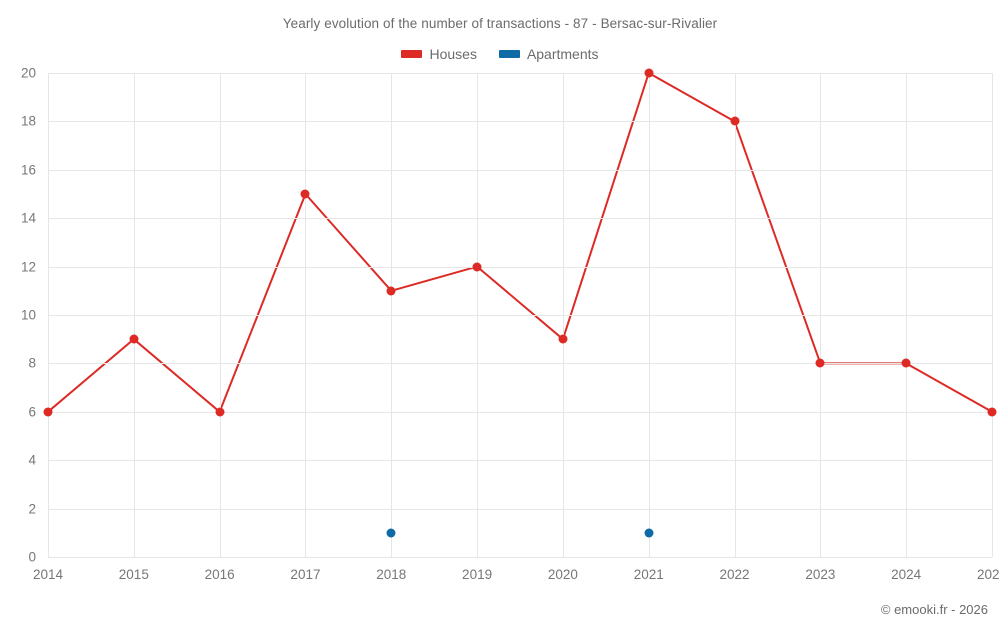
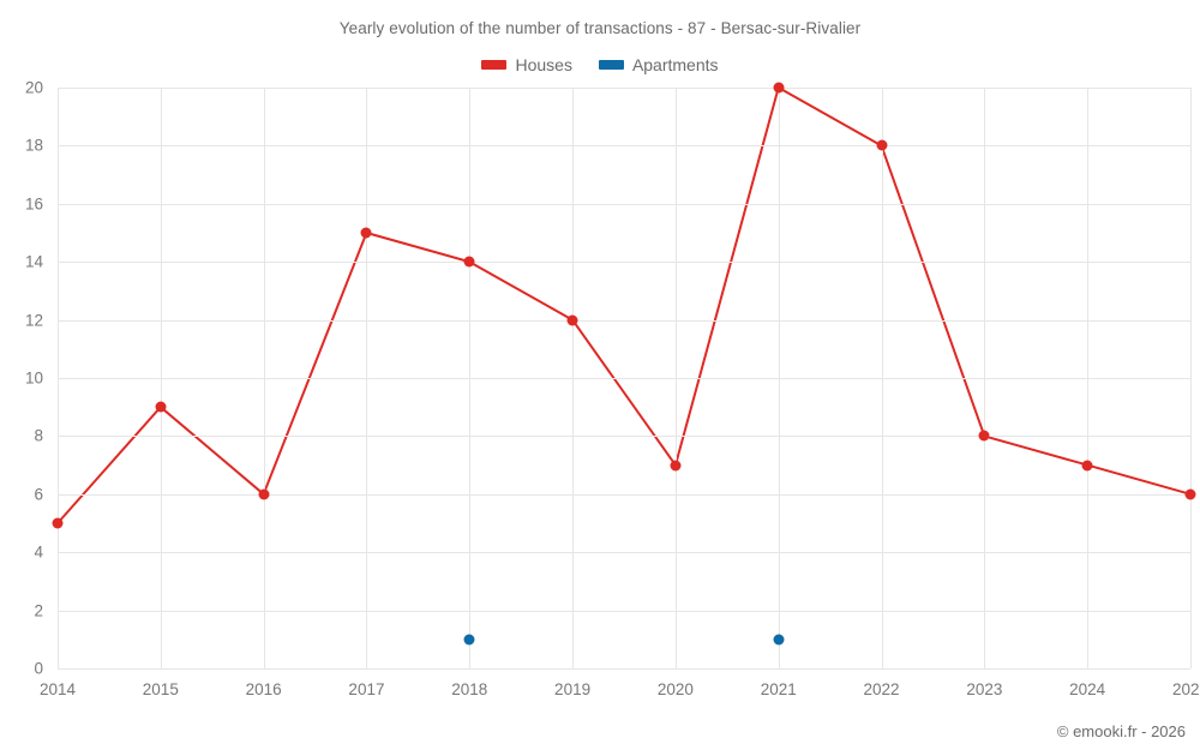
Houses/2014: 6 -> 5
Houses/2018: 11 -> 14
Houses/2020: 9 -> 7
Houses/2024: 8 -> 7
